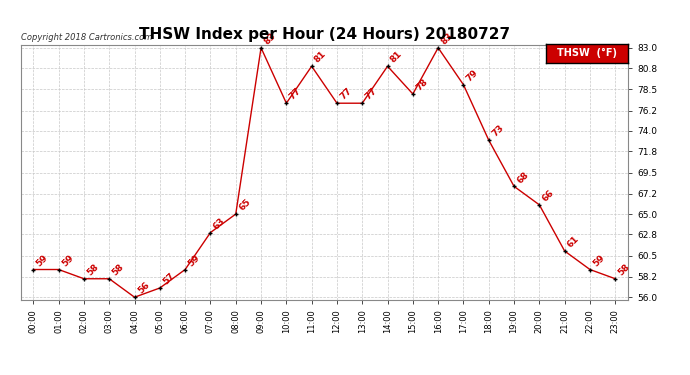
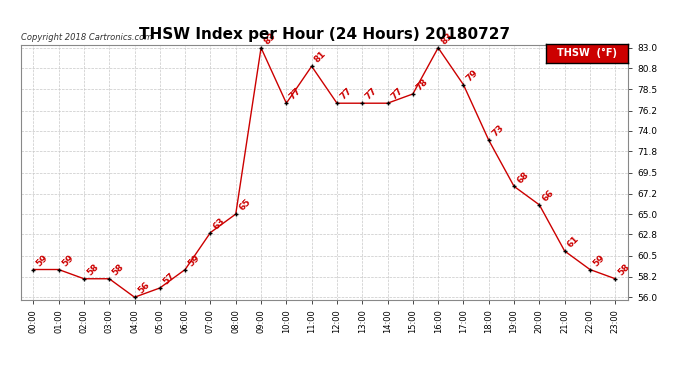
14:00: 81 -> 77
